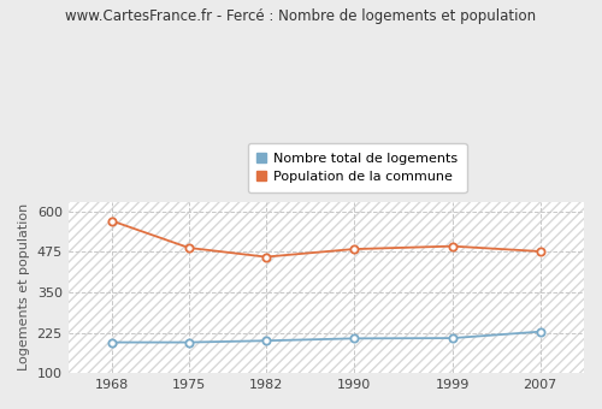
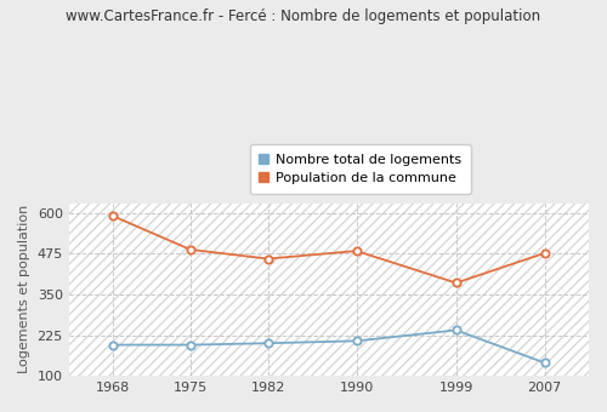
Population de la commune/1968: 570 -> 590
Nombre total de logements/1999: 208 -> 240
Population de la commune/1999: 492 -> 385
Nombre total de logements/2007: 228 -> 140
